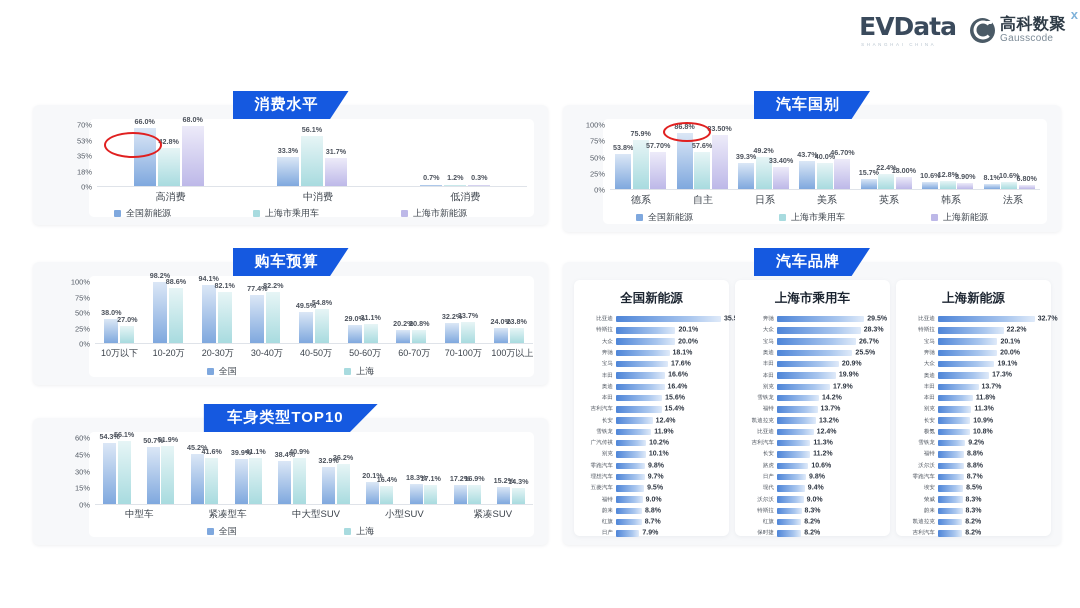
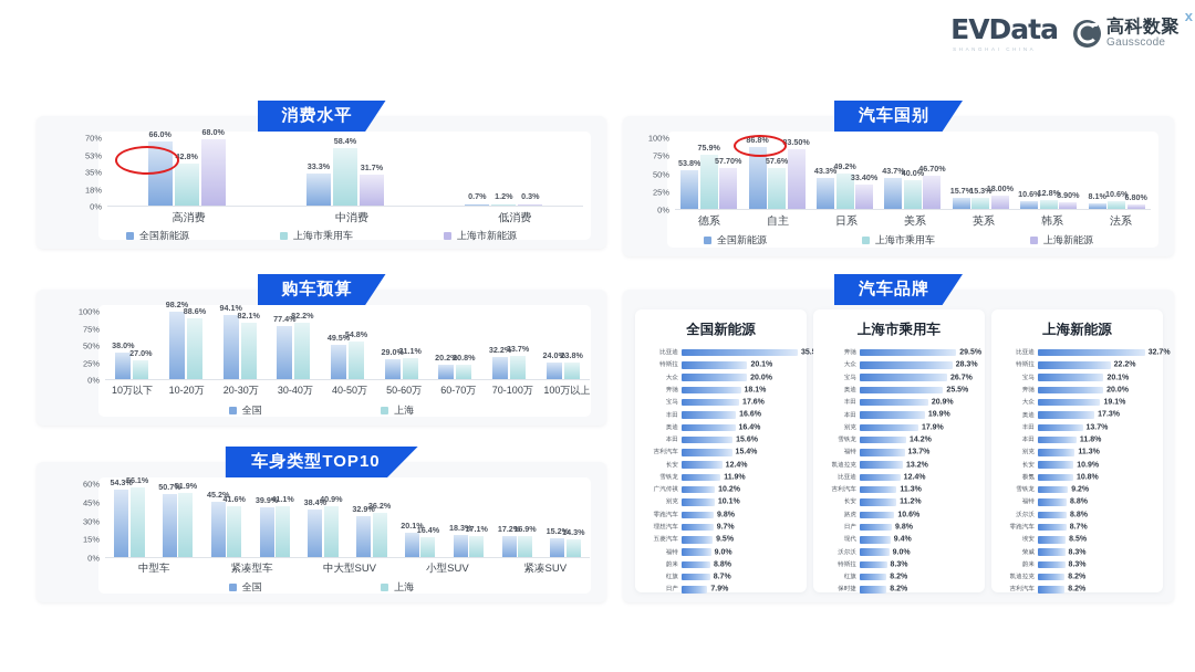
消费水平/上海市乘用车/中消费: 56.1% -> 58.4%
汽车国别/全国新能源/日系: 39.3% -> 43.3%
汽车国别/上海市乘用车/英系: 22.4% -> 15.3%
